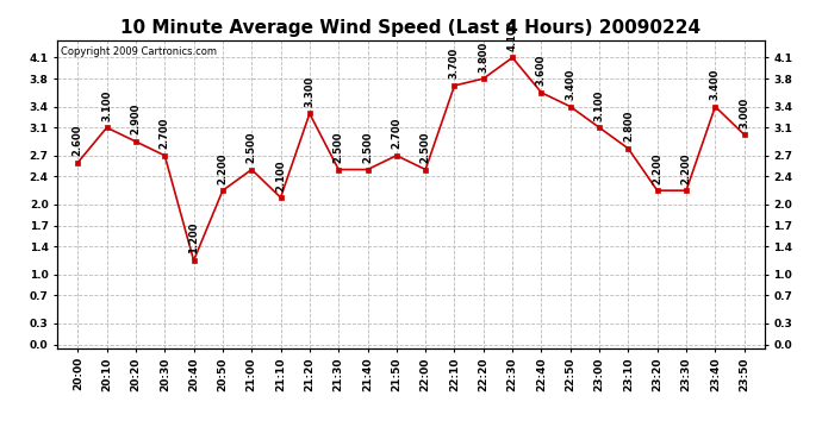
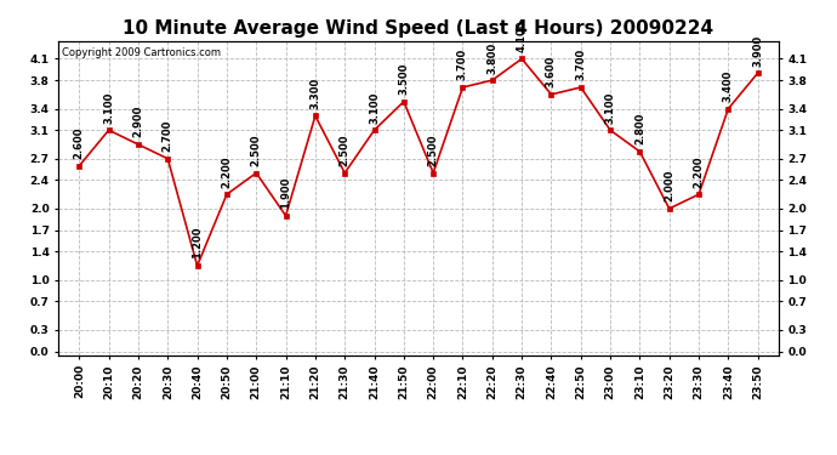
21:10: 2.100 -> 1.900
21:40: 2.500 -> 3.100
21:50: 2.700 -> 3.500
22:50: 3.400 -> 3.700
23:20: 2.200 -> 2.000
23:50: 3.000 -> 3.900
